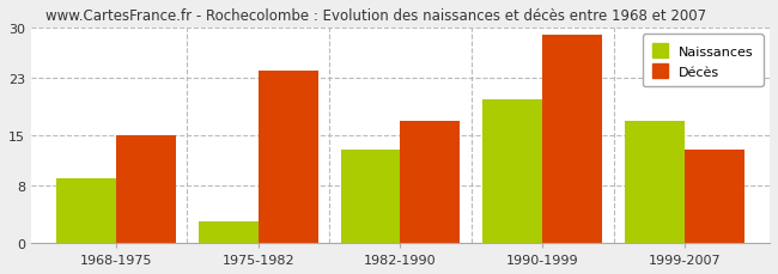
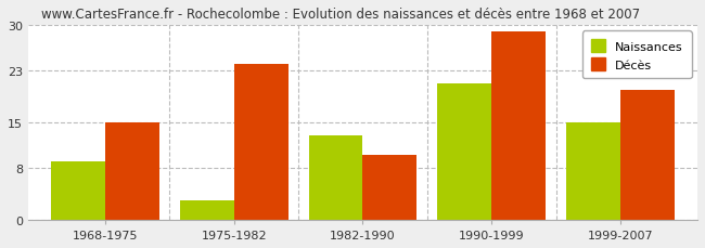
Décès/1982-1990: 17 -> 10
Naissances/1990-1999: 20 -> 21
Naissances/1999-2007: 17 -> 15
Décès/1999-2007: 13 -> 20
